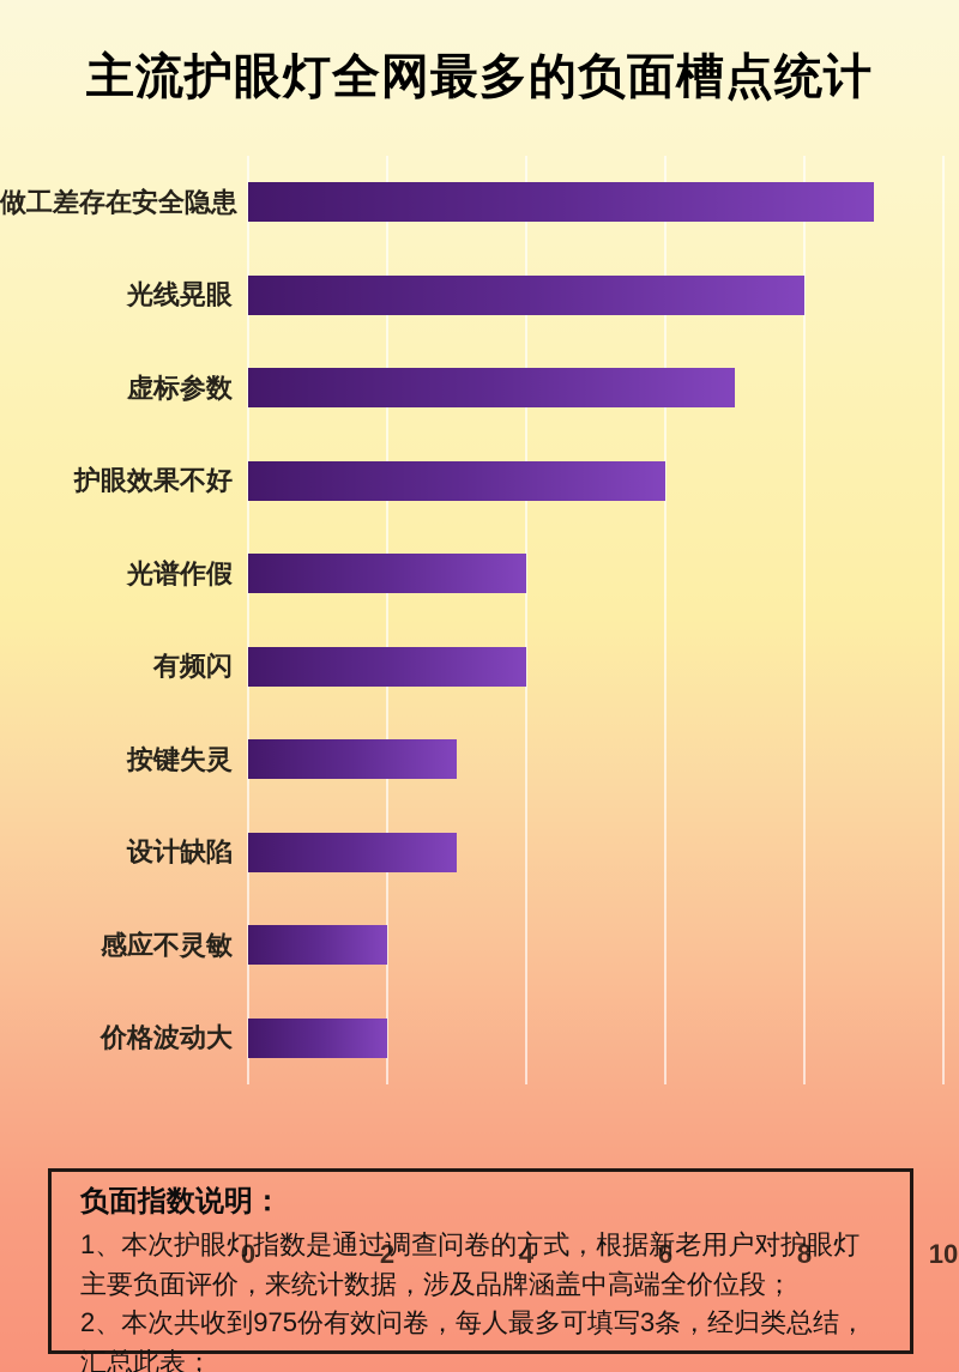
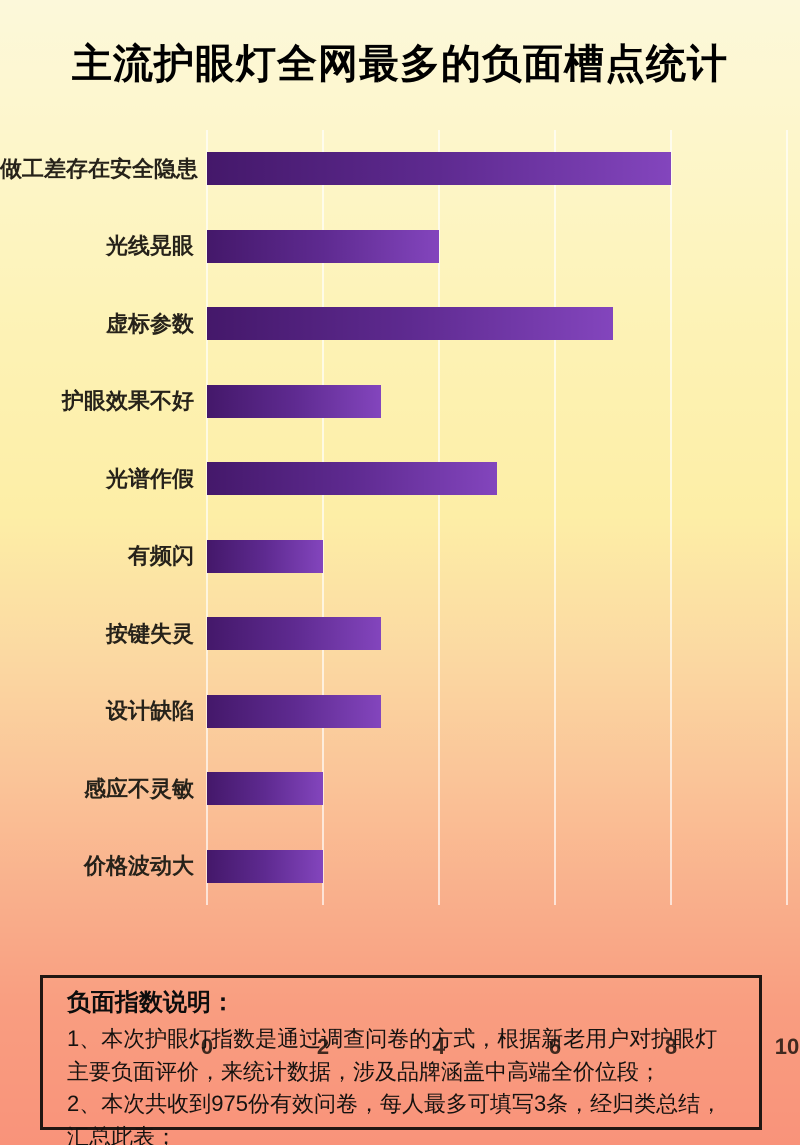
做工差存在安全隐患: 9 -> 8
光线晃眼: 8 -> 4
护眼效果不好: 6 -> 3
光谱作假: 4 -> 5
有频闪: 4 -> 2
